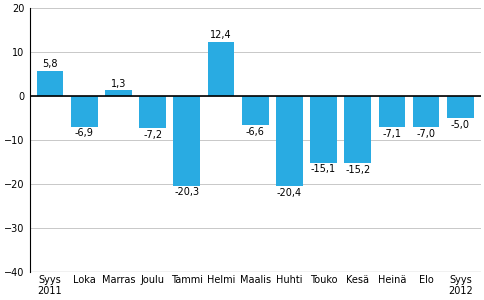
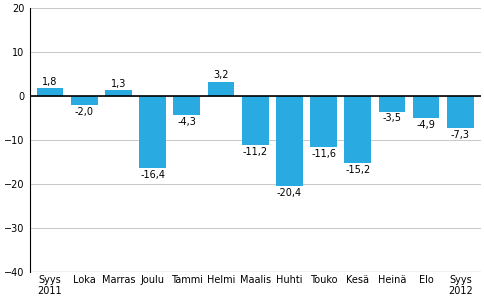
Syys 2011: 5,8 -> 1,8
Loka: -6,9 -> -2,0
Joulu: -7,2 -> -16,4
Tammi: -20,3 -> -4,3
Helmi: 12,4 -> 3,2
Maalis: -6,6 -> -11,2
Touko: -15,1 -> -11,6
Heinä: -7,1 -> -3,5
Elo: -7,0 -> -4,9
Syys 2012: -5,0 -> -7,3
